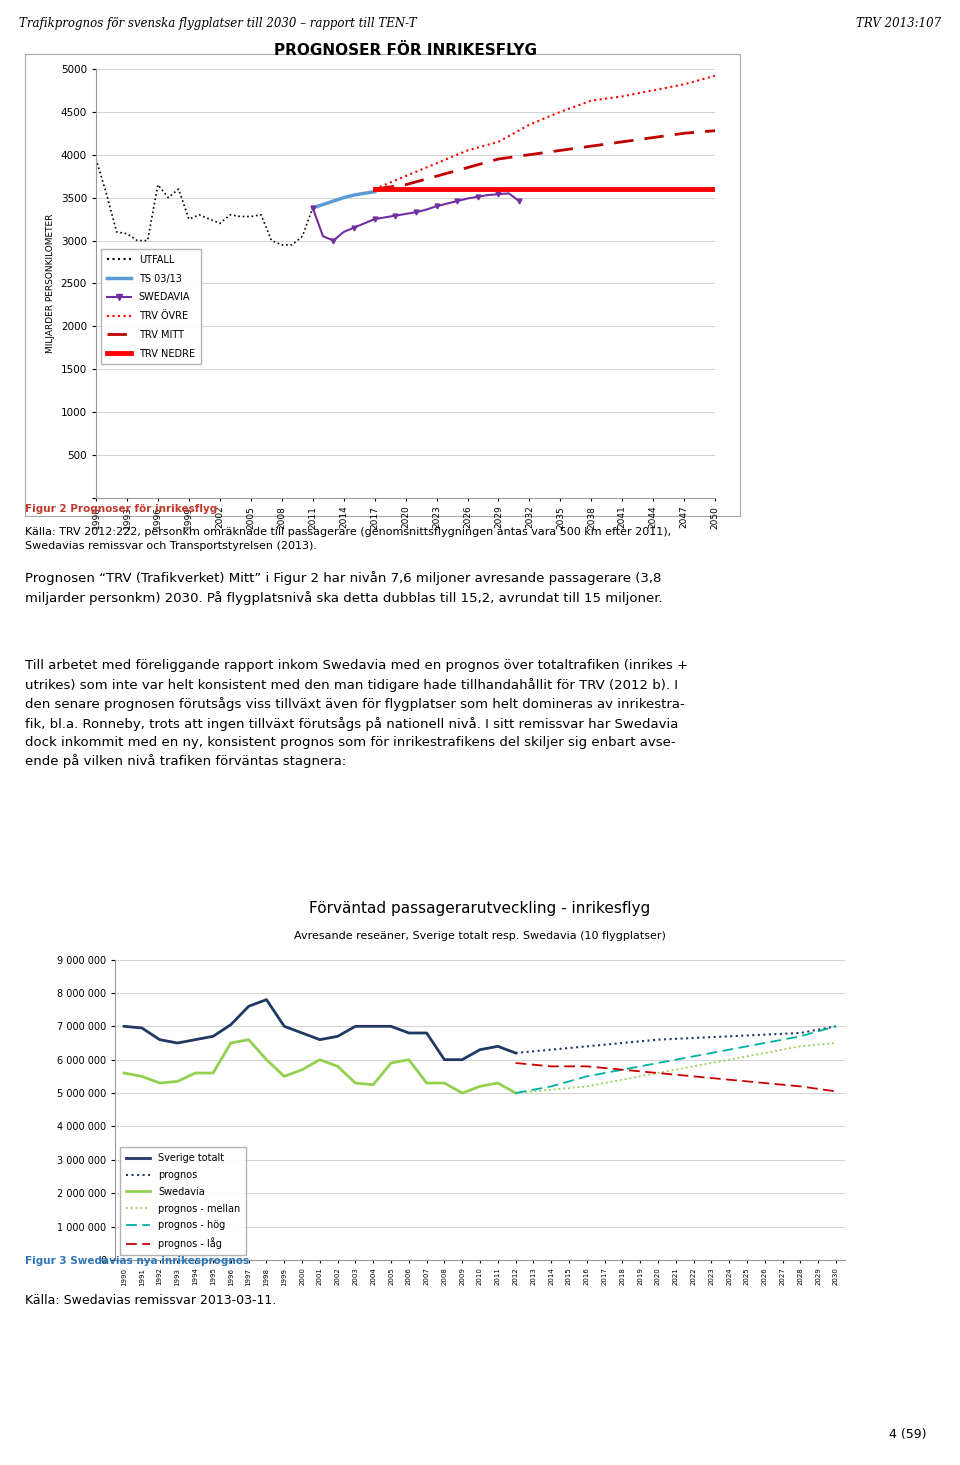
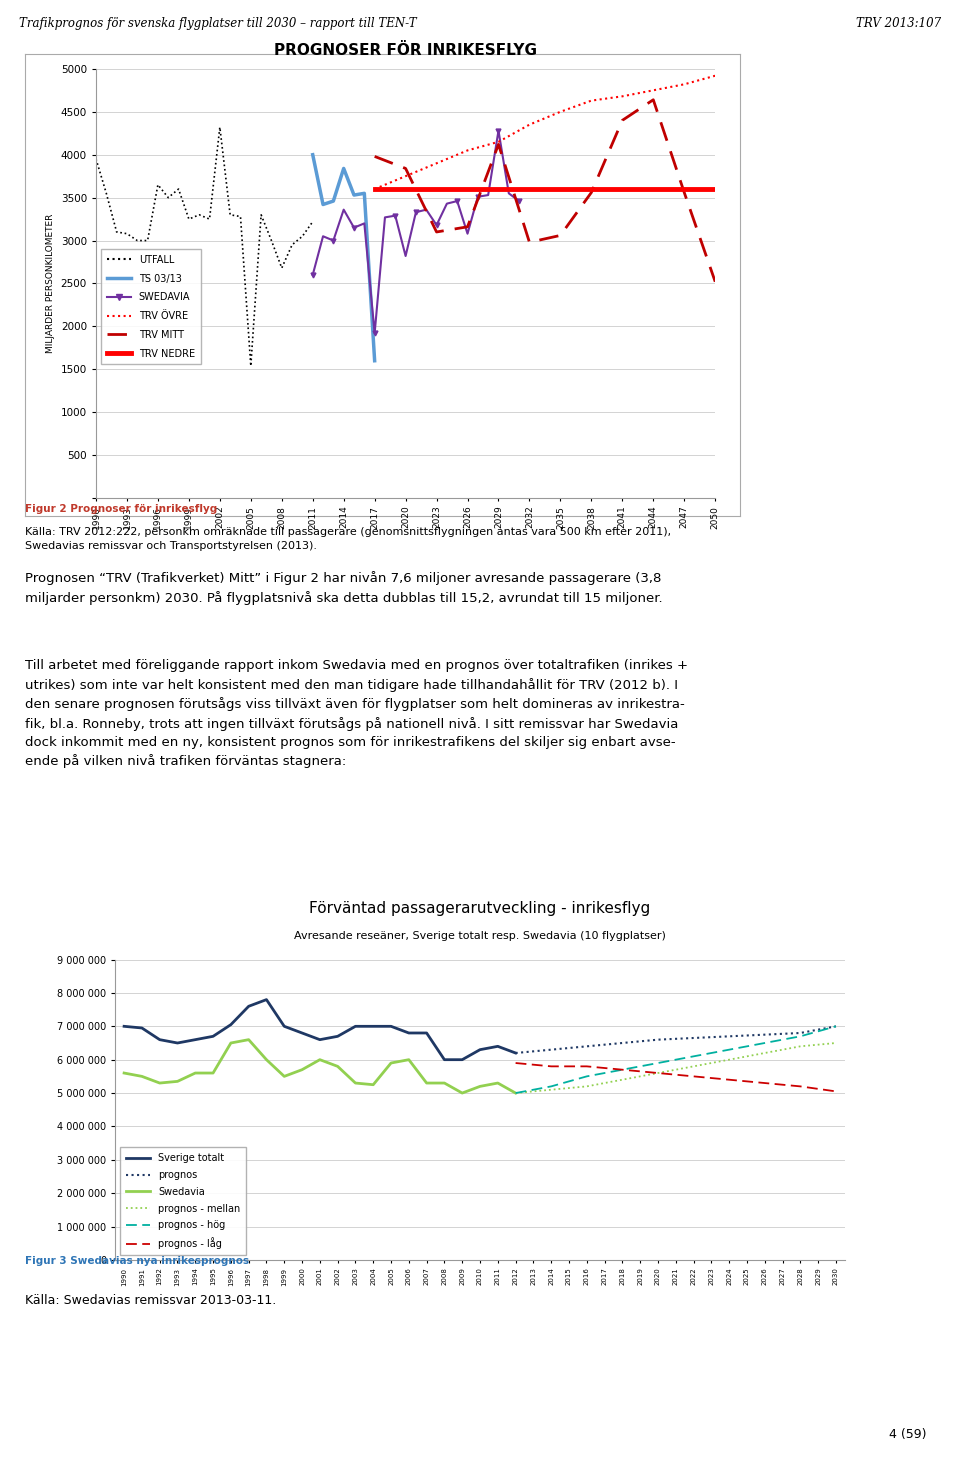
PROGNOSER FÖR INRIKESFLYG/UTFALL/2002: 3200 -> 4320
PROGNOSER FÖR INRIKESFLYG/UTFALL/2005: 3280 -> 1540
PROGNOSER FÖR INRIKESFLYG/UTFALL/2008: 2950 -> 2680
PROGNOSER FÖR INRIKESFLYG/UTFALL/2011: 3380 -> 3220
PROGNOSER FÖR INRIKESFLYG/TS 03/13/2011: 3380 -> 4000
PROGNOSER FÖR INRIKESFLYG/SWEDAVIA/2011: 3380 -> 2600
PROGNOSER FÖR INRIKESFLYG/TS 03/13/2014: 3500 -> 3840
PROGNOSER FÖR INRIKESFLYG/SWEDAVIA/2014: 3100 -> 3360
PROGNOSER FÖR INRIKESFLYG/TS 03/13/2017: 3570 -> 1600
PROGNOSER FÖR INRIKESFLYG/SWEDAVIA/2017: 3250 -> 1920
PROGNOSER FÖR INRIKESFLYG/TRV MITT/2017: 3600 -> 3980
PROGNOSER FÖR INRIKESFLYG/SWEDAVIA/2020: 3310 -> 2820
PROGNOSER FÖR INRIKESFLYG/TRV MITT/2020: 3650 -> 3840
PROGNOSER FÖR INRIKESFLYG/SWEDAVIA/2023: 3400 -> 3180
PROGNOSER FÖR INRIKESFLYG/TRV MITT/2023: 3750 -> 3100
PROGNOSER FÖR INRIKESFLYG/SWEDAVIA/2026: 3490 -> 3080
PROGNOSER FÖR INRIKESFLYG/TRV MITT/2026: 3850 -> 3160
PROGNOSER FÖR INRIKESFLYG/SWEDAVIA/2029: 3540 -> 4280
PROGNOSER FÖR INRIKESFLYG/TRV MITT/2029: 3950 -> 4120
PROGNOSER FÖR INRIKESFLYG/TRV MITT/2032: 4000 -> 2980
PROGNOSER FÖR INRIKESFLYG/TRV MITT/2035: 4050 -> 3060
PROGNOSER FÖR INRIKESFLYG/TRV MITT/2038: 4100 -> 3560
PROGNOSER FÖR INRIKESFLYG/TRV MITT/2041: 4150 -> 4400
PROGNOSER FÖR INRIKESFLYG/TRV MITT/2044: 4200 -> 4640
PROGNOSER FÖR INRIKESFLYG/TRV MITT/2047: 4250 -> 3560
PROGNOSER FÖR INRIKESFLYG/TRV MITT/2050: 4280 -> 2520
